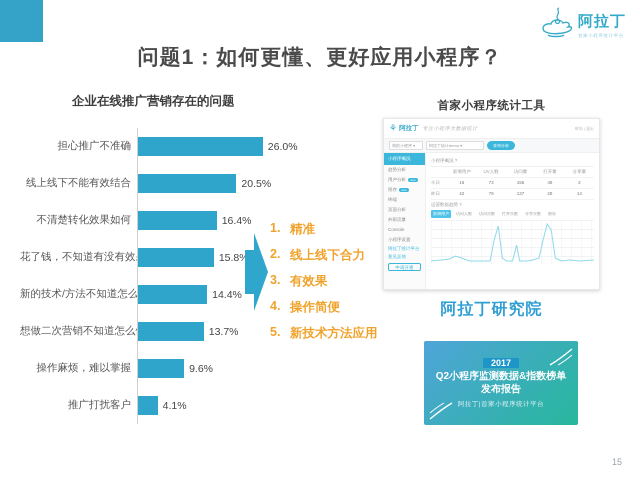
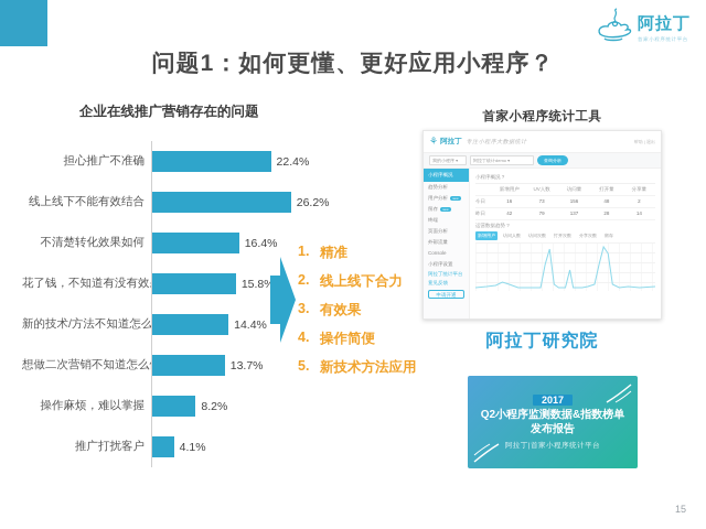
担心推广不准确: 26.0% -> 22.4%
线上线下不能有效结合: 20.5% -> 26.2%
操作麻烦，难以掌握: 9.6% -> 8.2%
